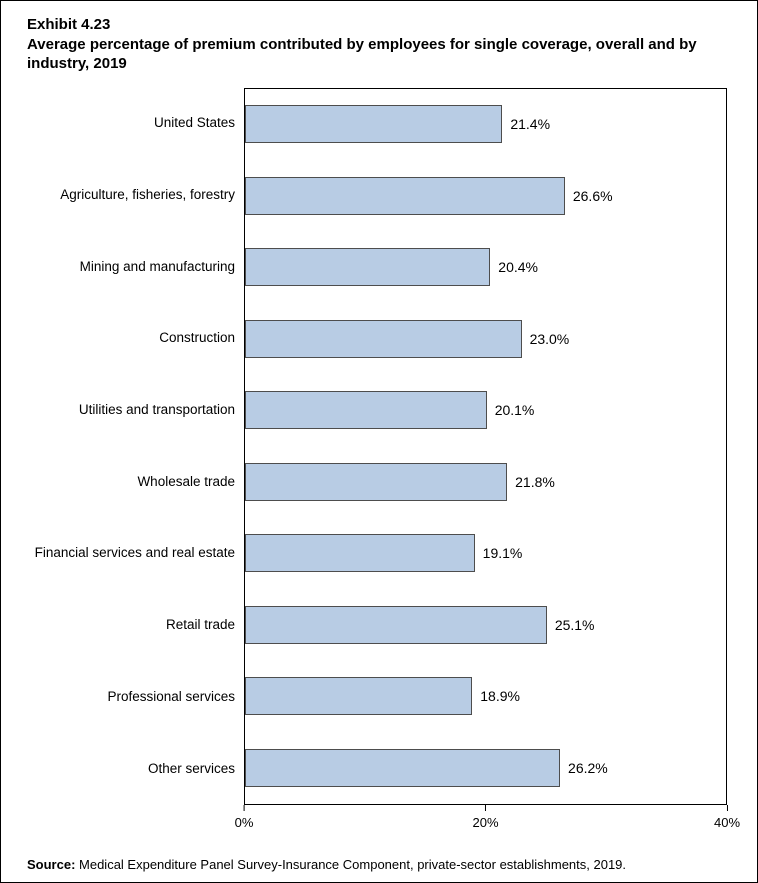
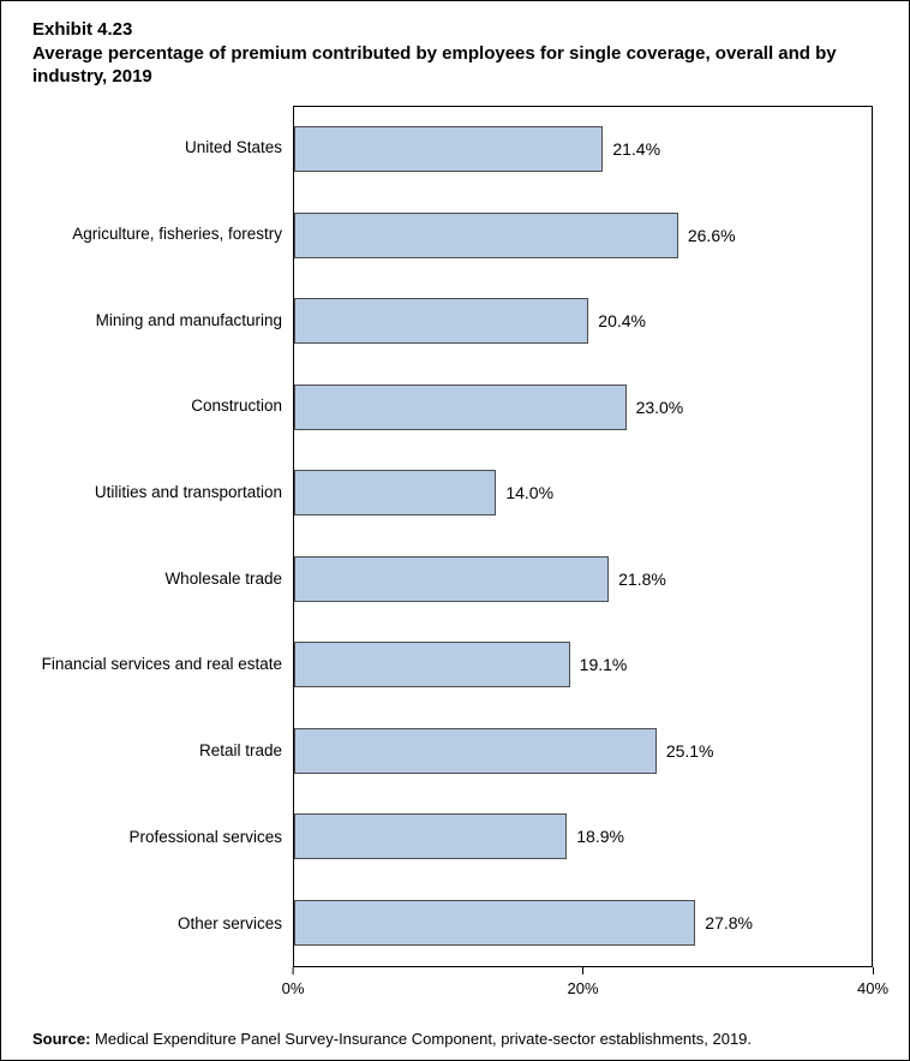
Utilities and transportation: 20.1% -> 14.0%
Other services: 26.2% -> 27.8%
